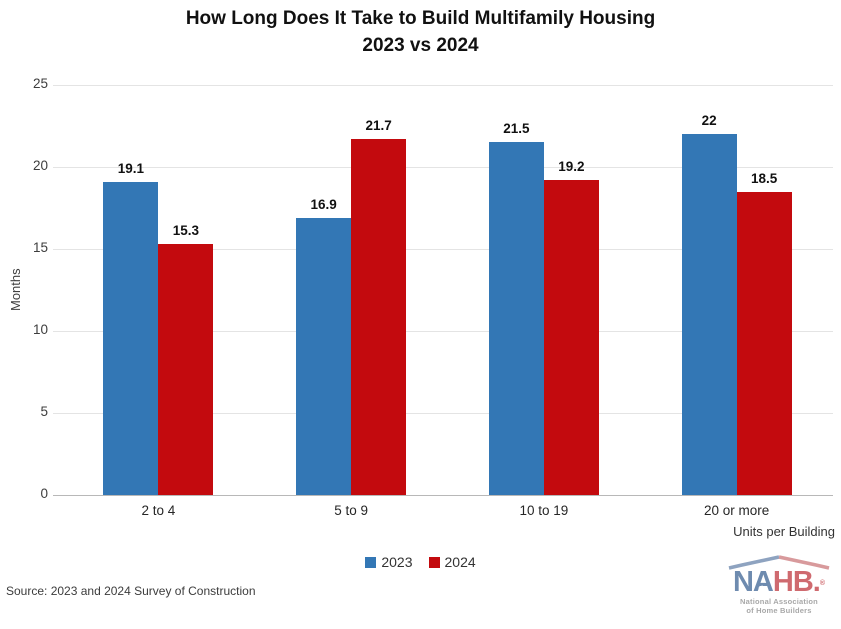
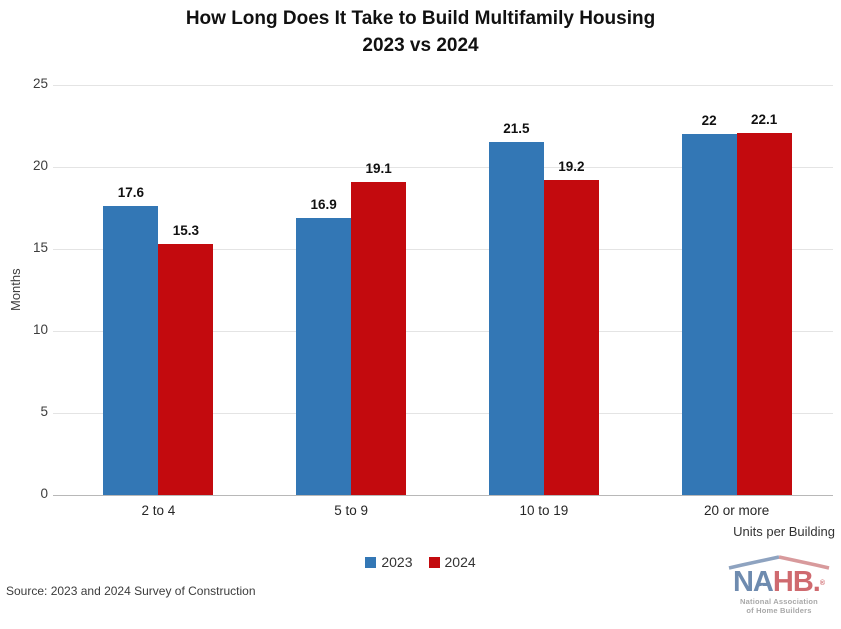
2023/2 to 4: 19.1 -> 17.6
2024/5 to 9: 21.7 -> 19.1
2024/20 or more: 18.5 -> 22.1
